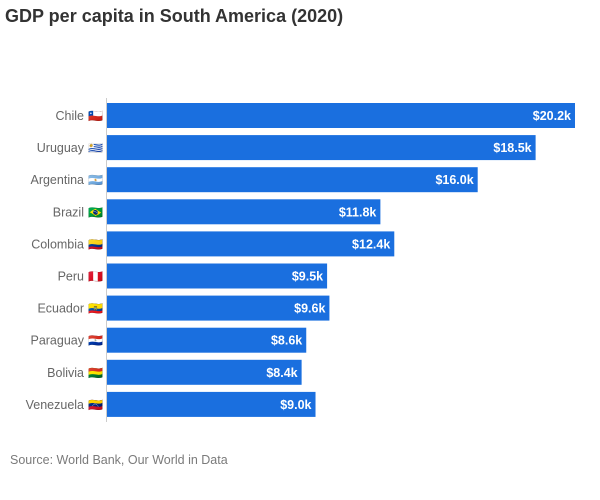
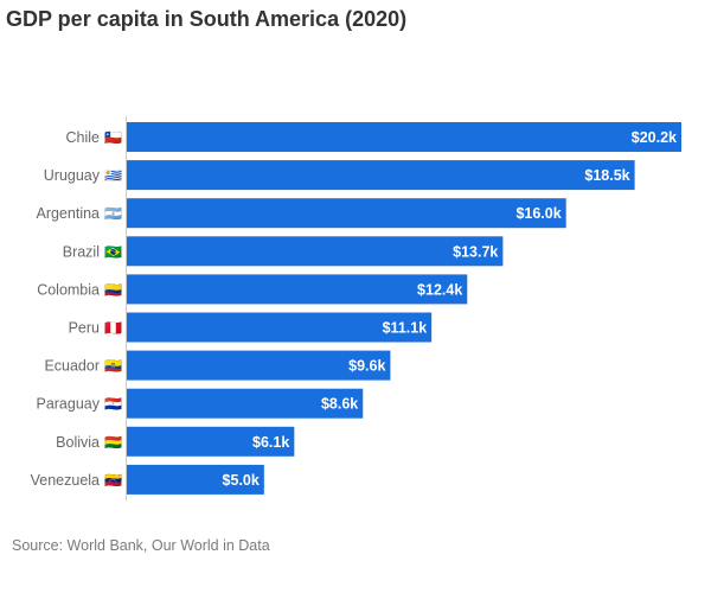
Brazil: $11.8k -> $13.7k
Peru: $9.5k -> $11.1k
Bolivia: $8.4k -> $6.1k
Venezuela: $9.0k -> $5.0k
